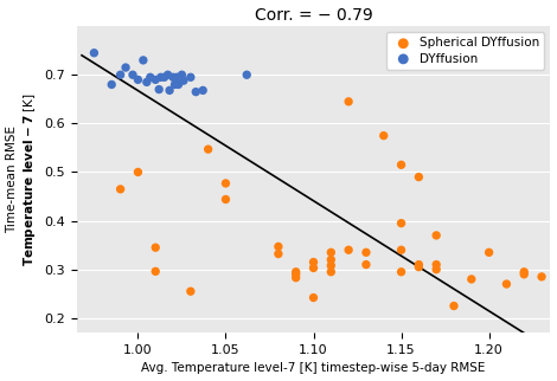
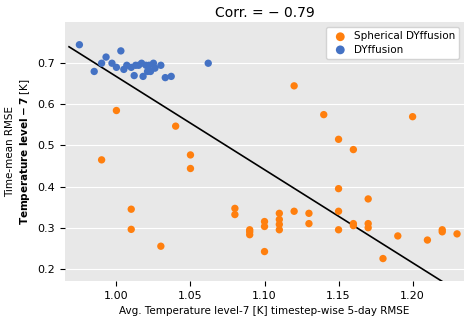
Spherical DYffusion/1.00: 0.500 -> 0.585
Spherical DYffusion/1.20: 0.335 -> 0.570
